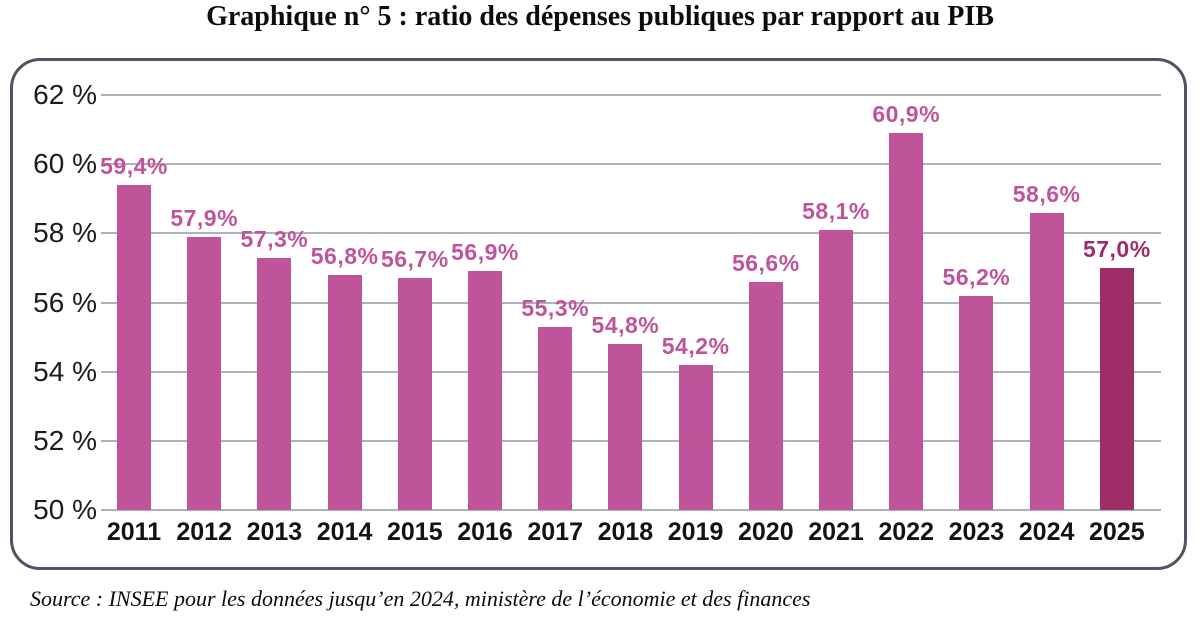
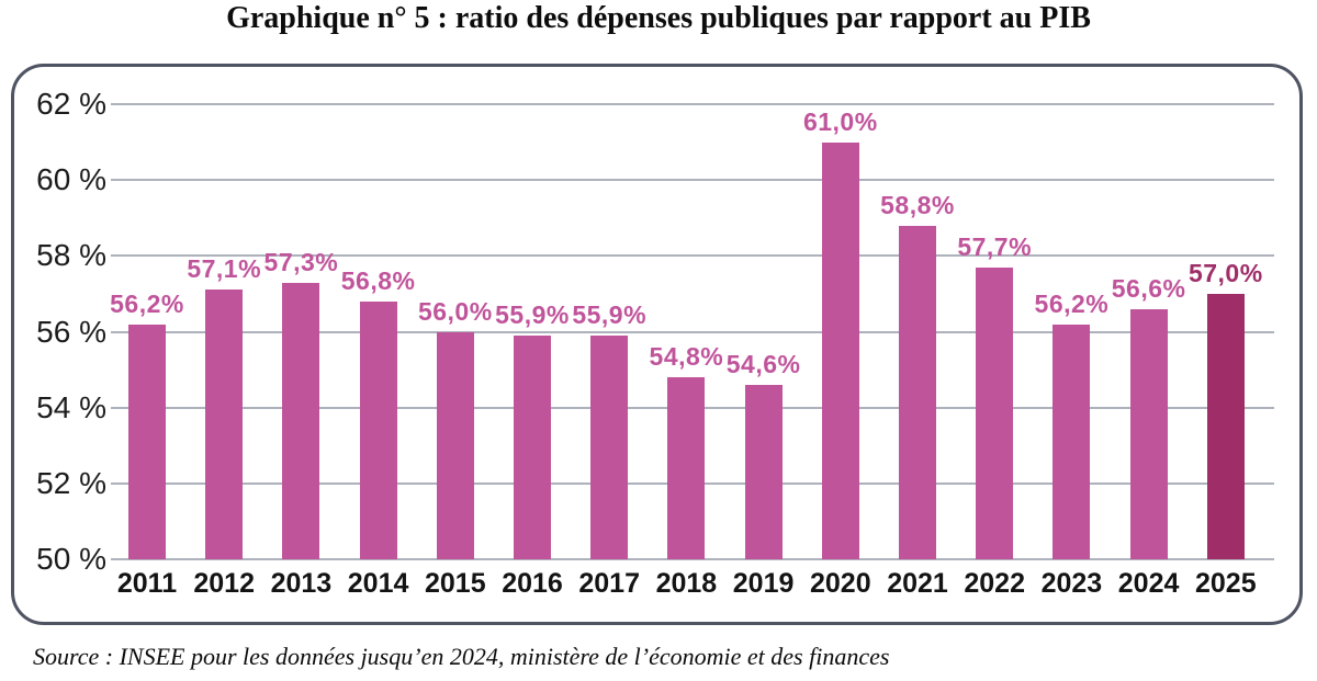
2011: 59,4% -> 56,2%
2012: 57,9% -> 57,1%
2015: 56,7% -> 56,0%
2016: 56,9% -> 55,9%
2017: 55,3% -> 55,9%
2019: 54,2% -> 54,6%
2020: 56,6% -> 61,0%
2021: 58,1% -> 58,8%
2022: 60,9% -> 57,7%
2024: 58,6% -> 56,6%
